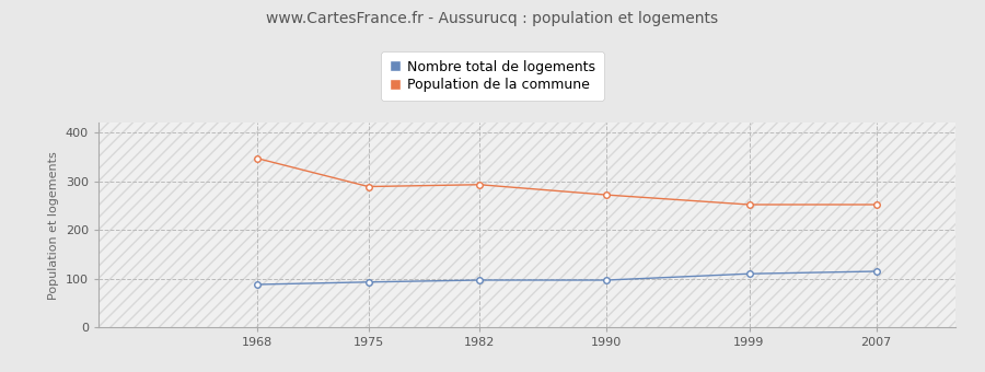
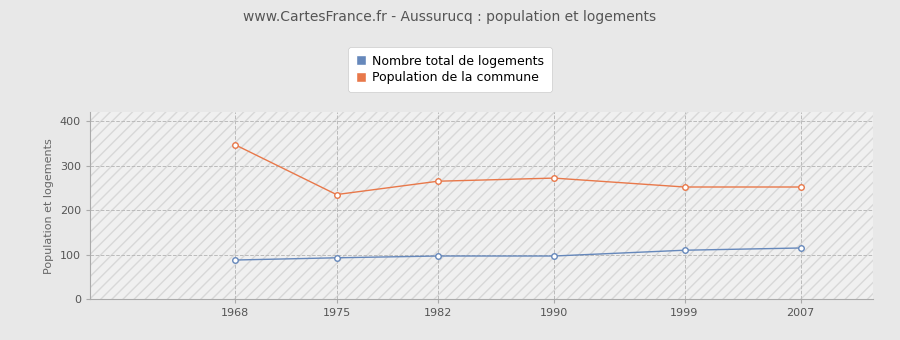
Population de la commune/1975: 289 -> 235
Population de la commune/1982: 293 -> 265
